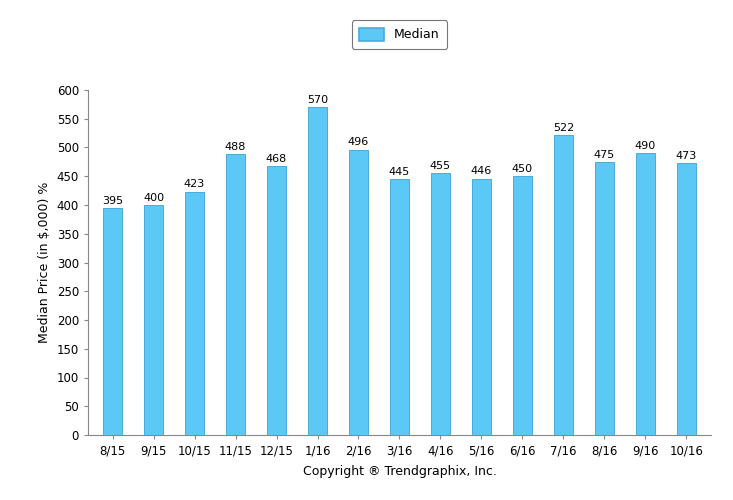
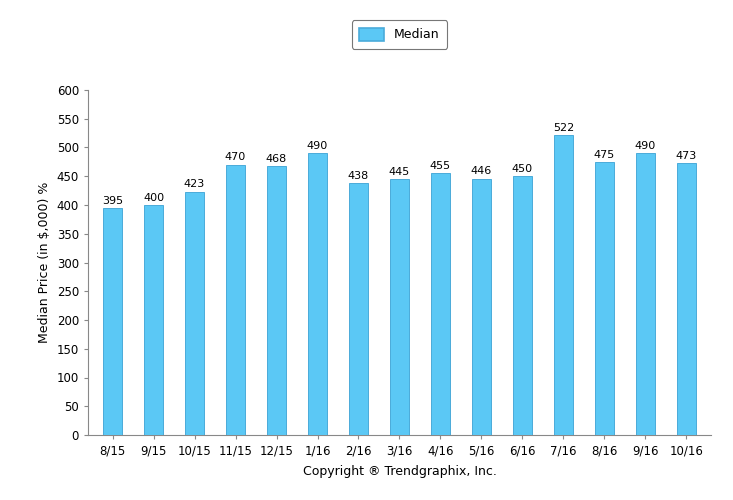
11/15: 488 -> 470
1/16: 570 -> 490
2/16: 496 -> 438
